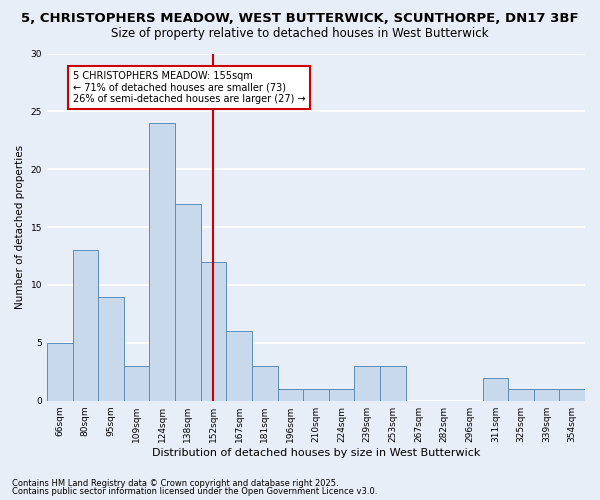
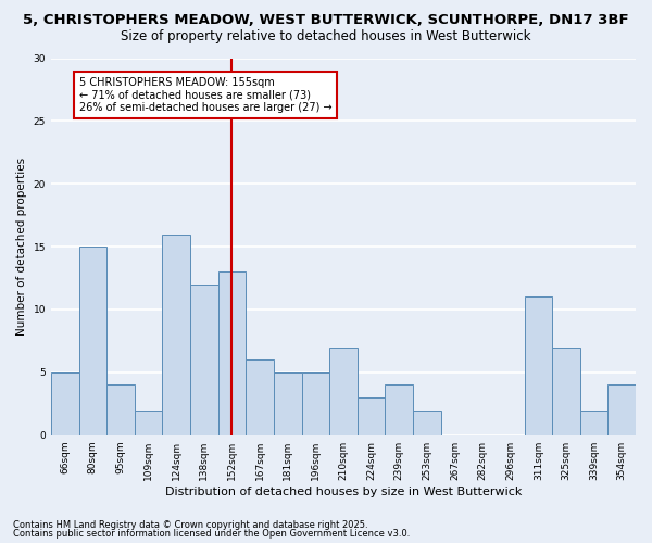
80sqm: 13 -> 15
95sqm: 9 -> 4
109sqm: 3 -> 2
124sqm: 24 -> 16
138sqm: 17 -> 12
152sqm: 12 -> 13
181sqm: 3 -> 5
196sqm: 1 -> 5
210sqm: 1 -> 7
224sqm: 1 -> 3
239sqm: 3 -> 4
253sqm: 3 -> 2
311sqm: 2 -> 11
325sqm: 1 -> 7
339sqm: 1 -> 2
354sqm: 1 -> 4
